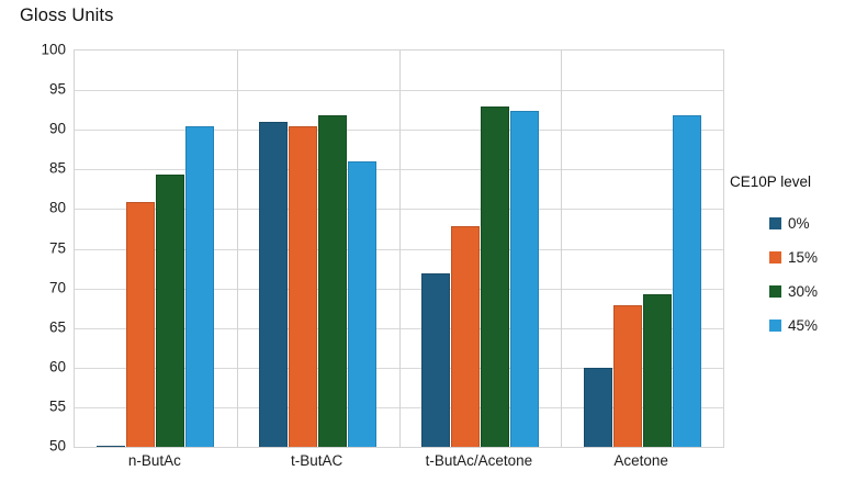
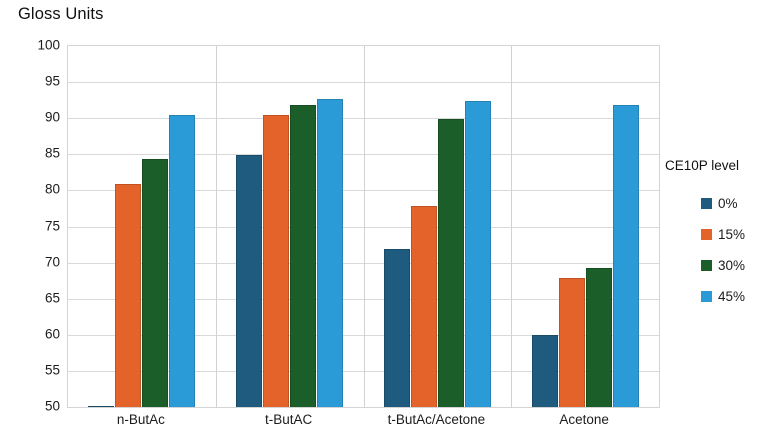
0%/t-ButAC: 91 -> 85
45%/t-ButAC: 86 -> 93
30%/t-ButAc/Acetone: 93 -> 90
